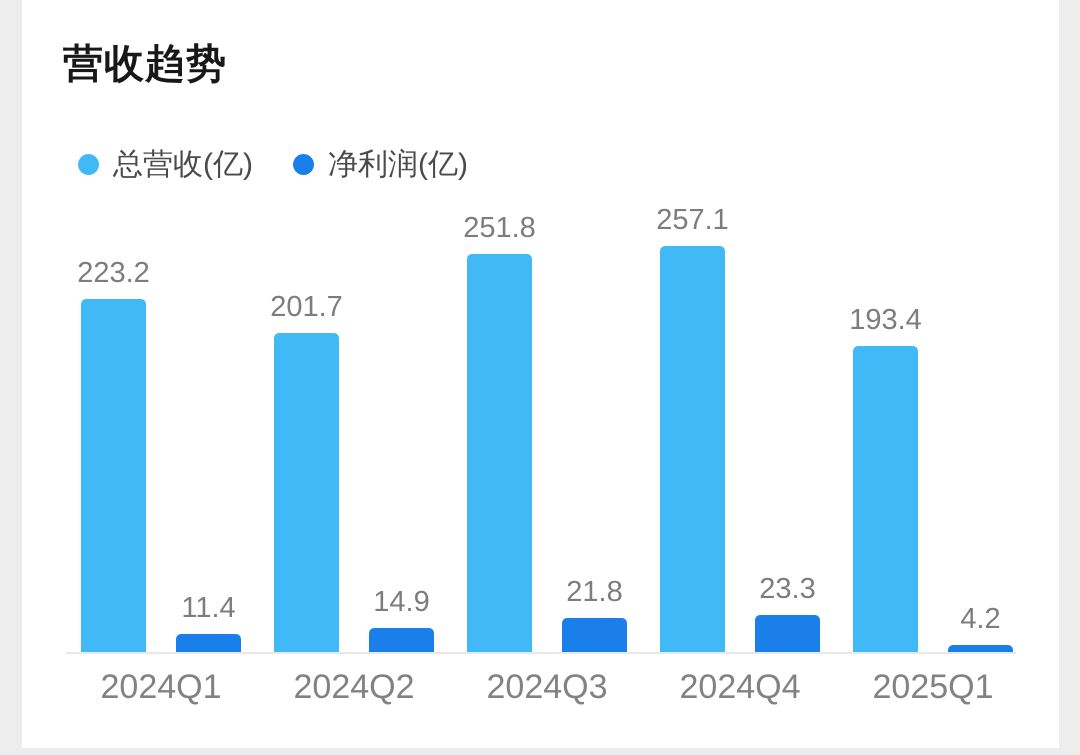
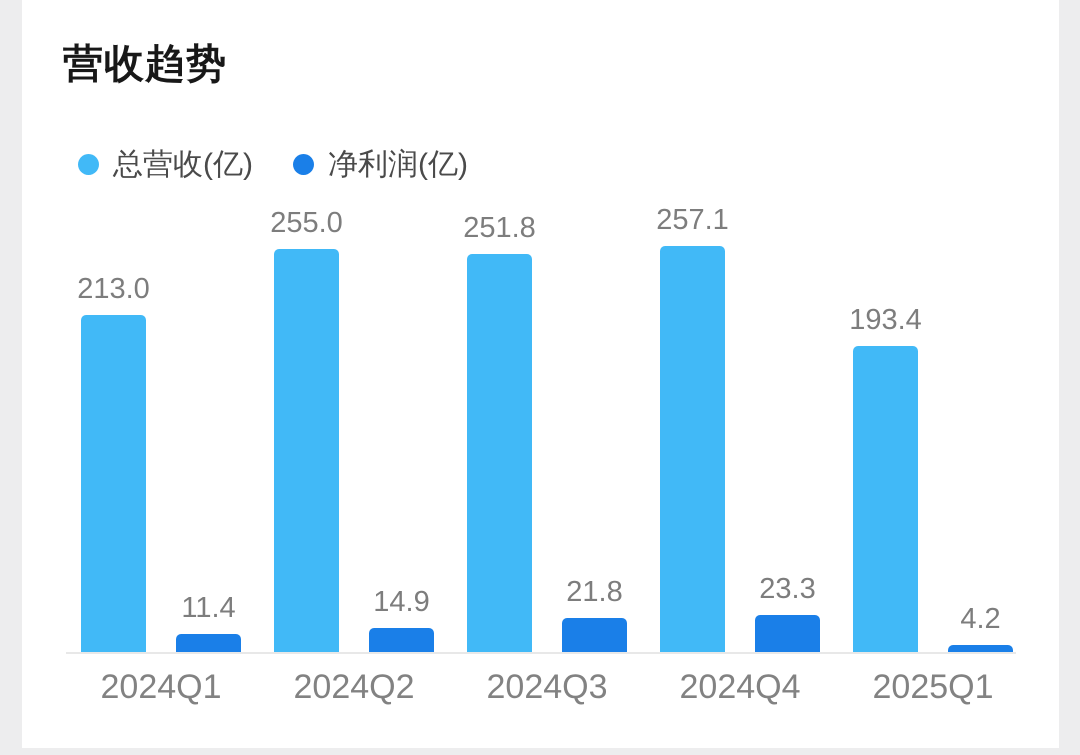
总营收(亿)/2024Q1: 223.2 -> 213.0
总营收(亿)/2024Q2: 201.7 -> 255.0
